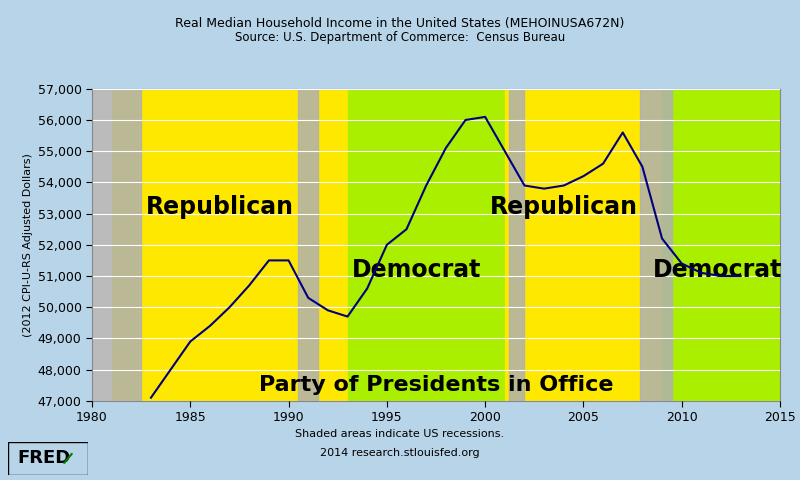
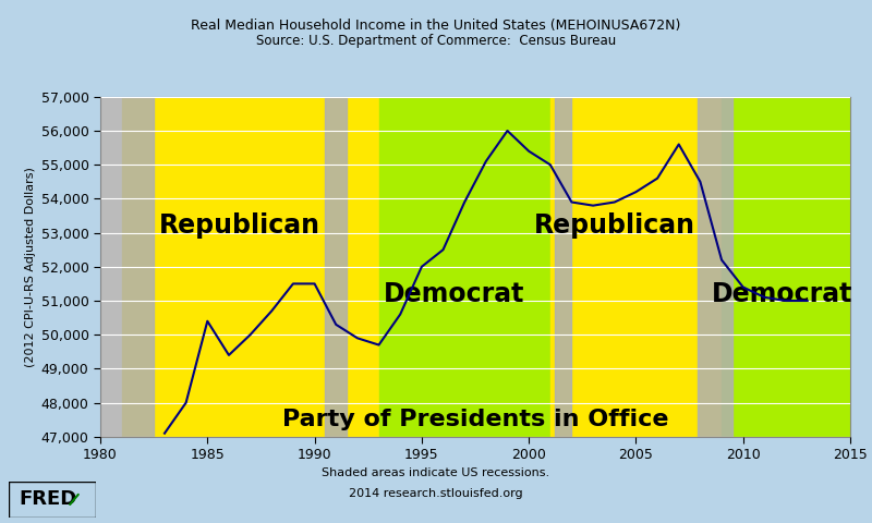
1985: 48,900 -> 50,400
2000: 56,100 -> 55,400
